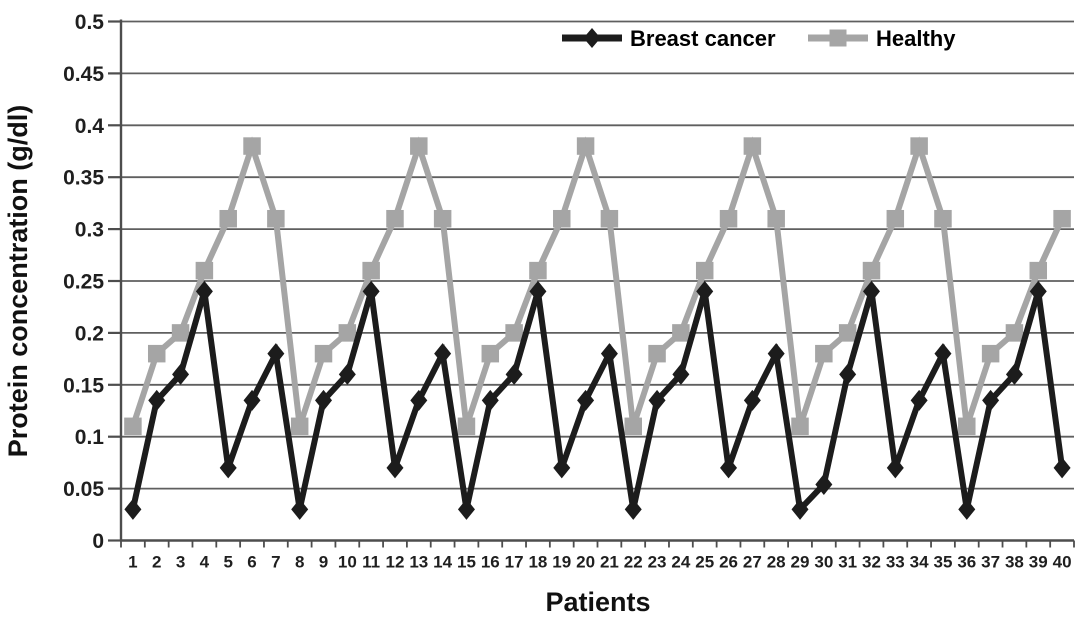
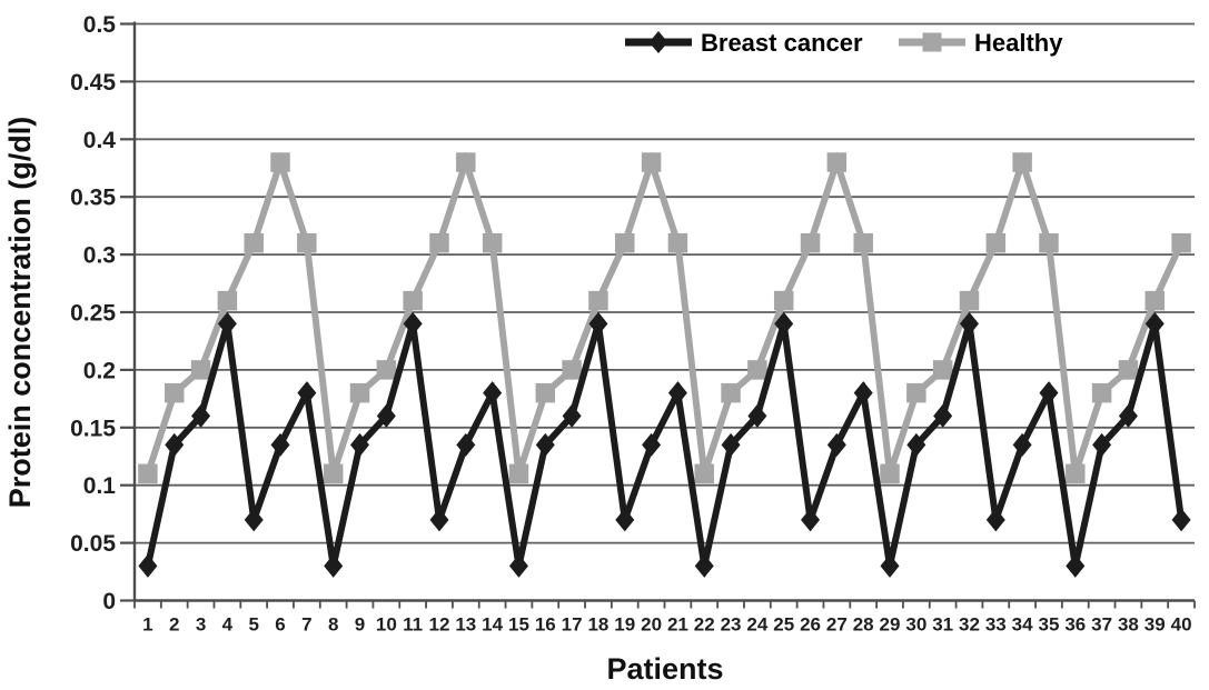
Breast cancer/30: 0.054 -> 0.135
